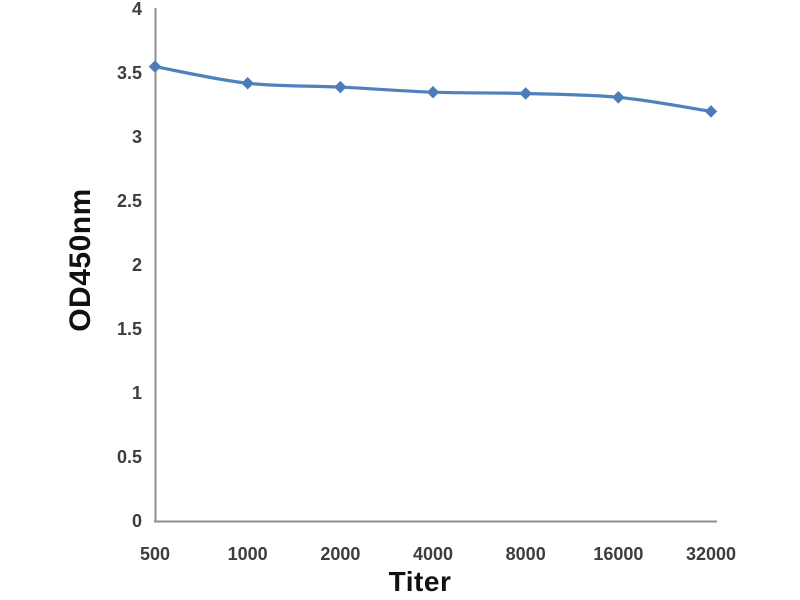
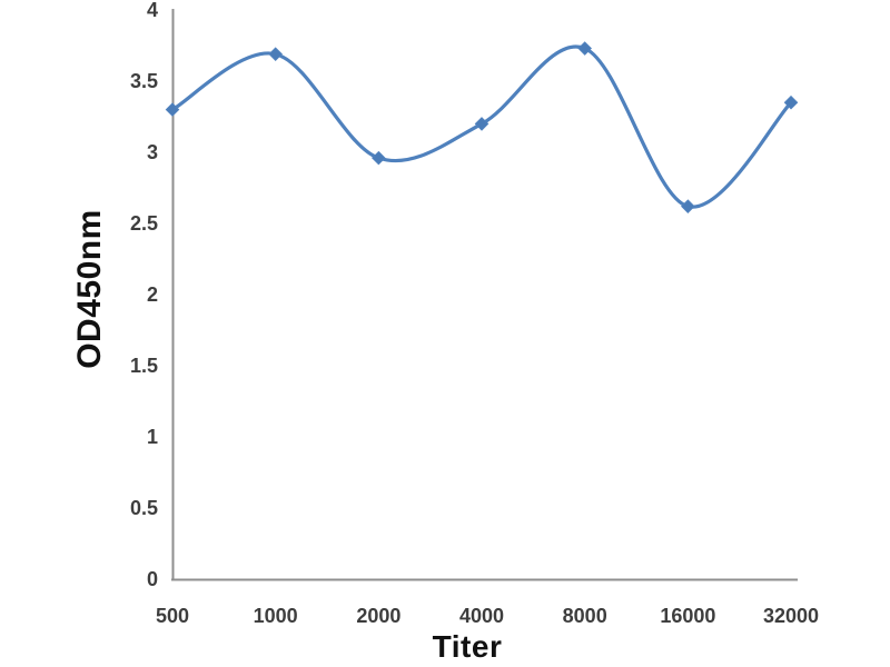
500: 3.55 -> 3.30
1000: 3.42 -> 3.69
2000: 3.39 -> 2.96
4000: 3.35 -> 3.20
8000: 3.34 -> 3.73
16000: 3.31 -> 2.62
32000: 3.20 -> 3.35
